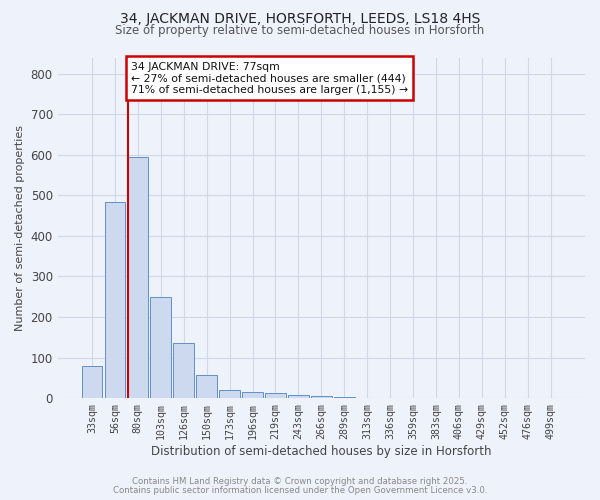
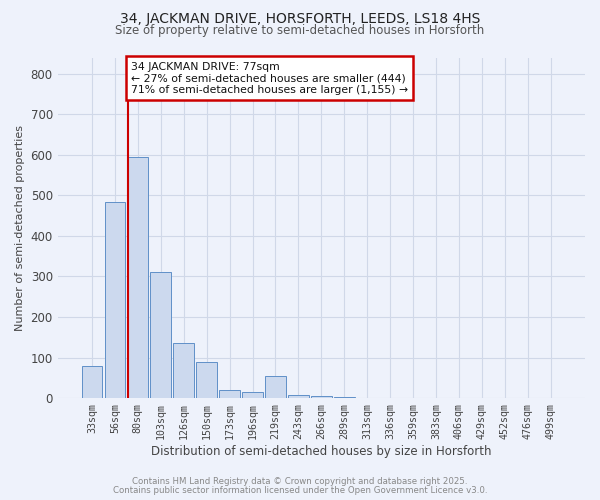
103sqm: 250 -> 310
150sqm: 57 -> 90
219sqm: 12 -> 55
